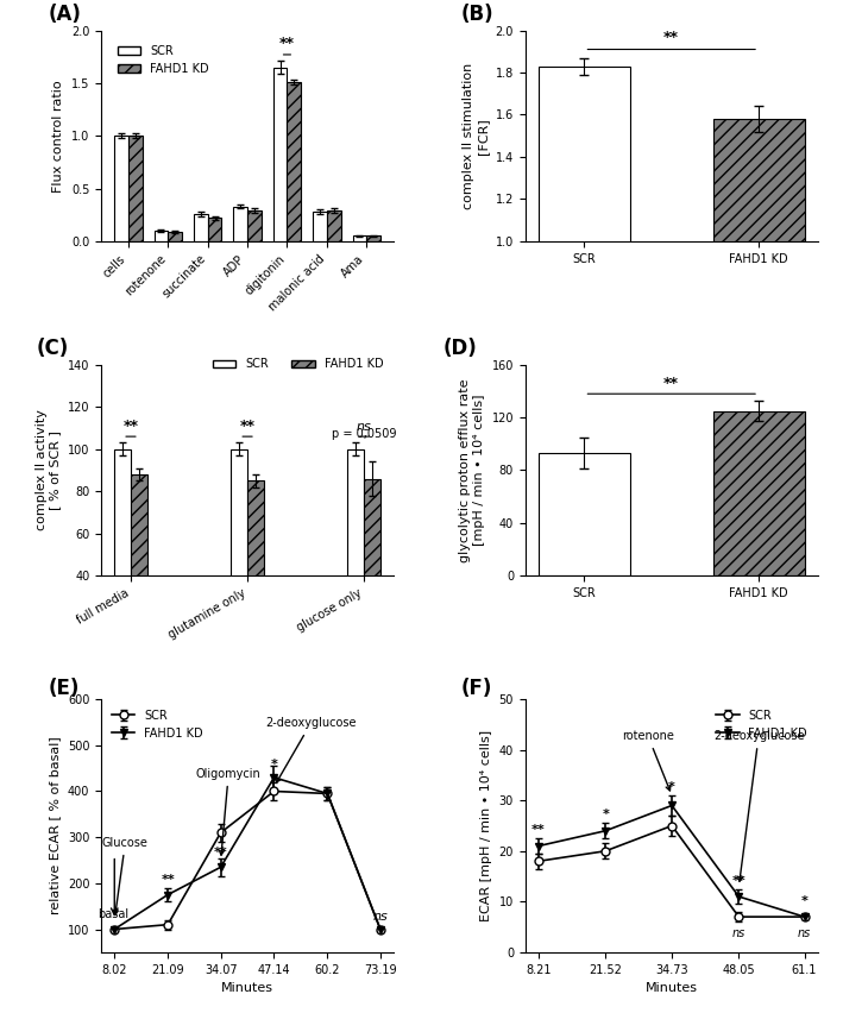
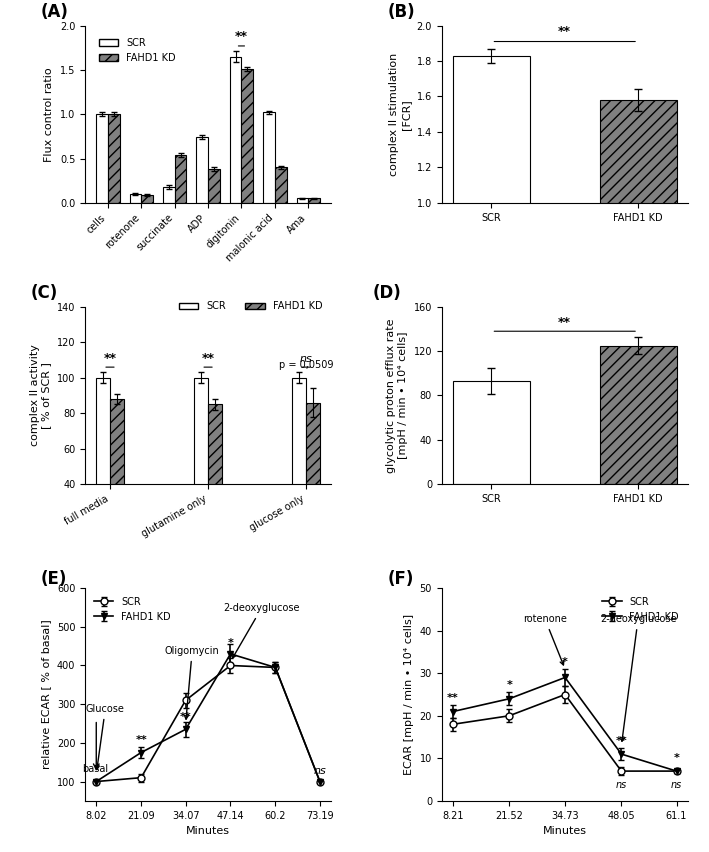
SCR/succinate: 0.26 -> 0.18
FAHD1 KD/succinate: 0.22 -> 0.54
SCR/ADP: 0.33 -> 0.74
FAHD1 KD/ADP: 0.29 -> 0.38
SCR/malonic acid: 0.28 -> 1.02
FAHD1 KD/malonic acid: 0.29 -> 0.40
